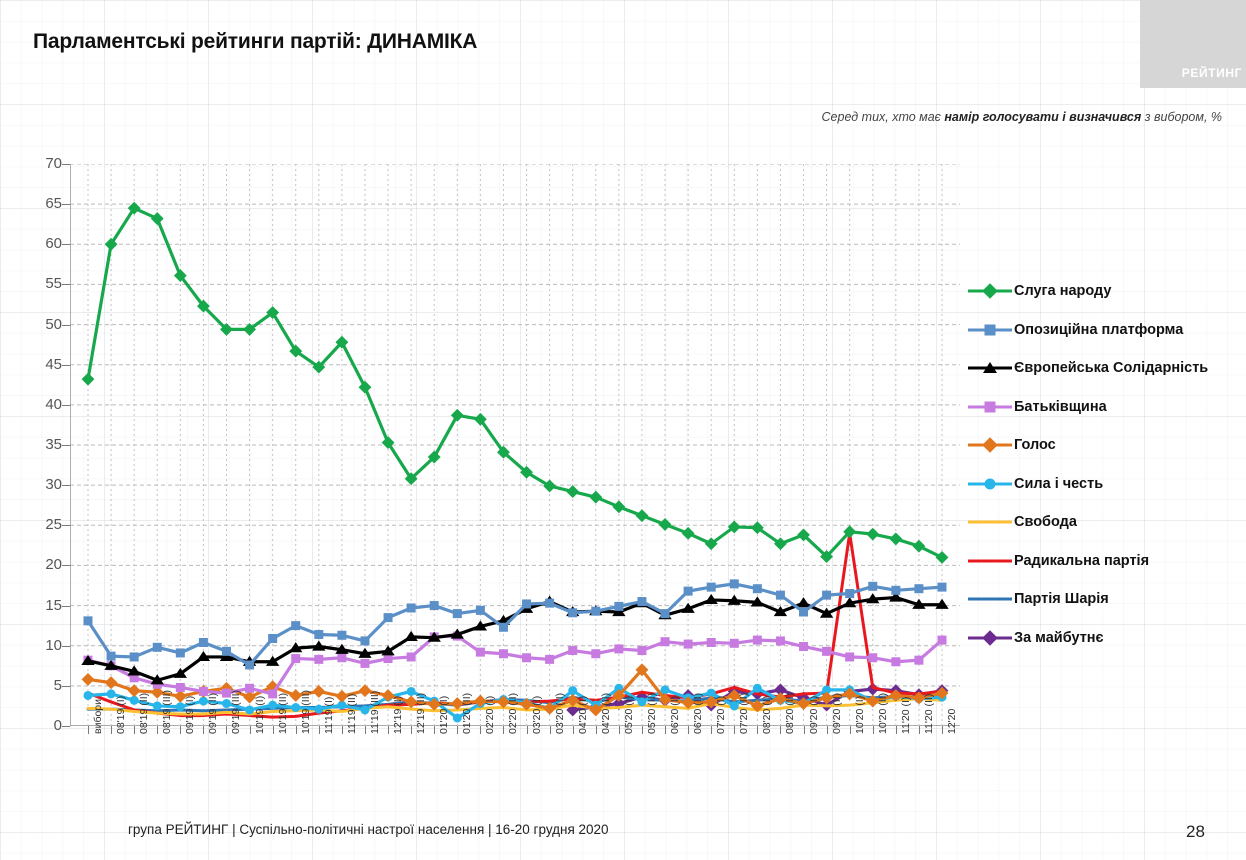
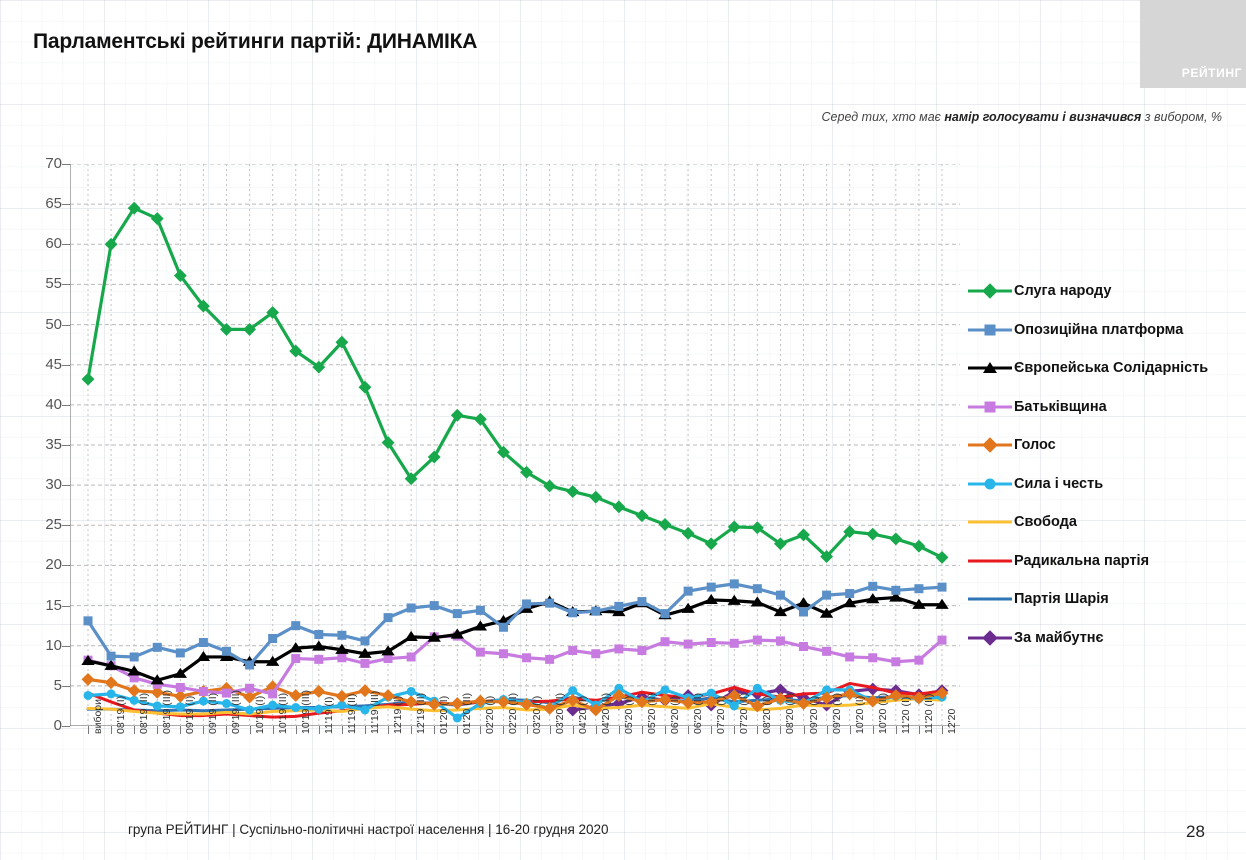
Голос/05'20 (II): 7 -> 3
Радикальна партія/10'20 (I): 24 -> 5
